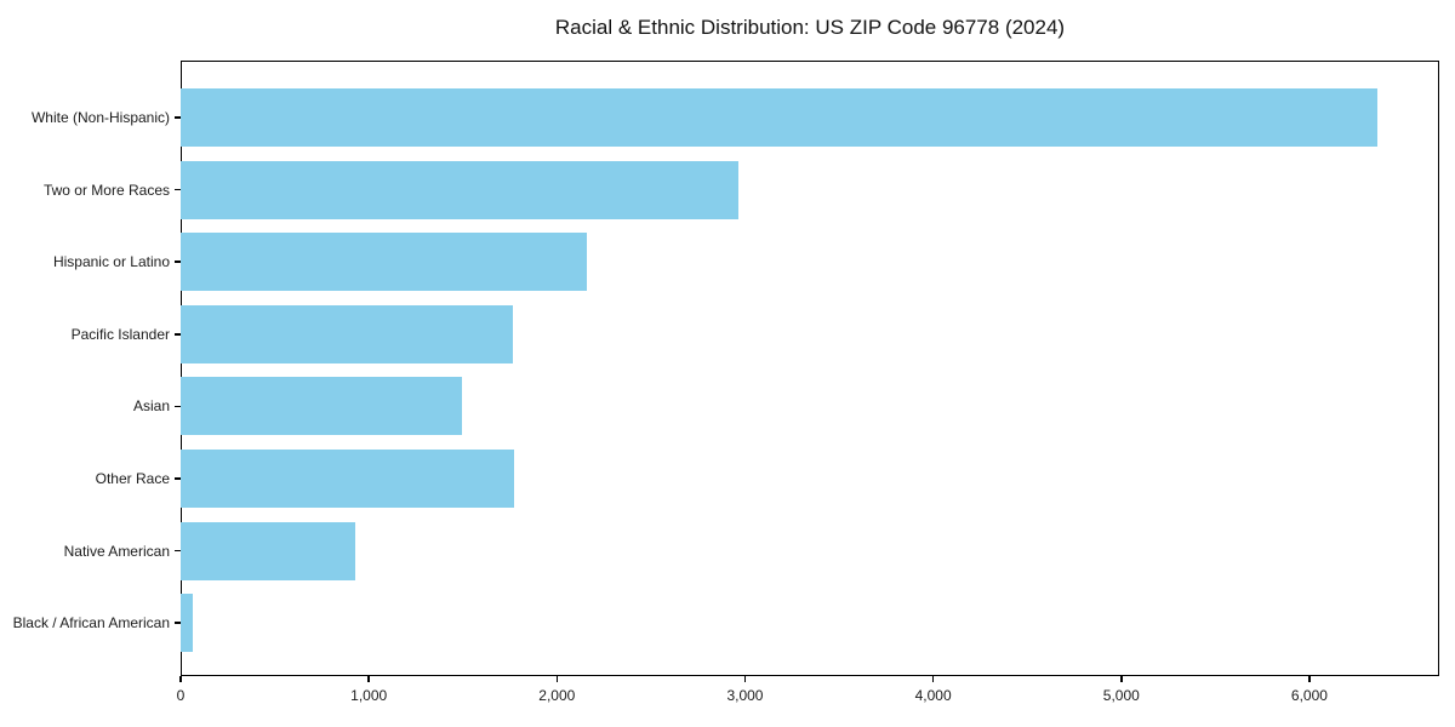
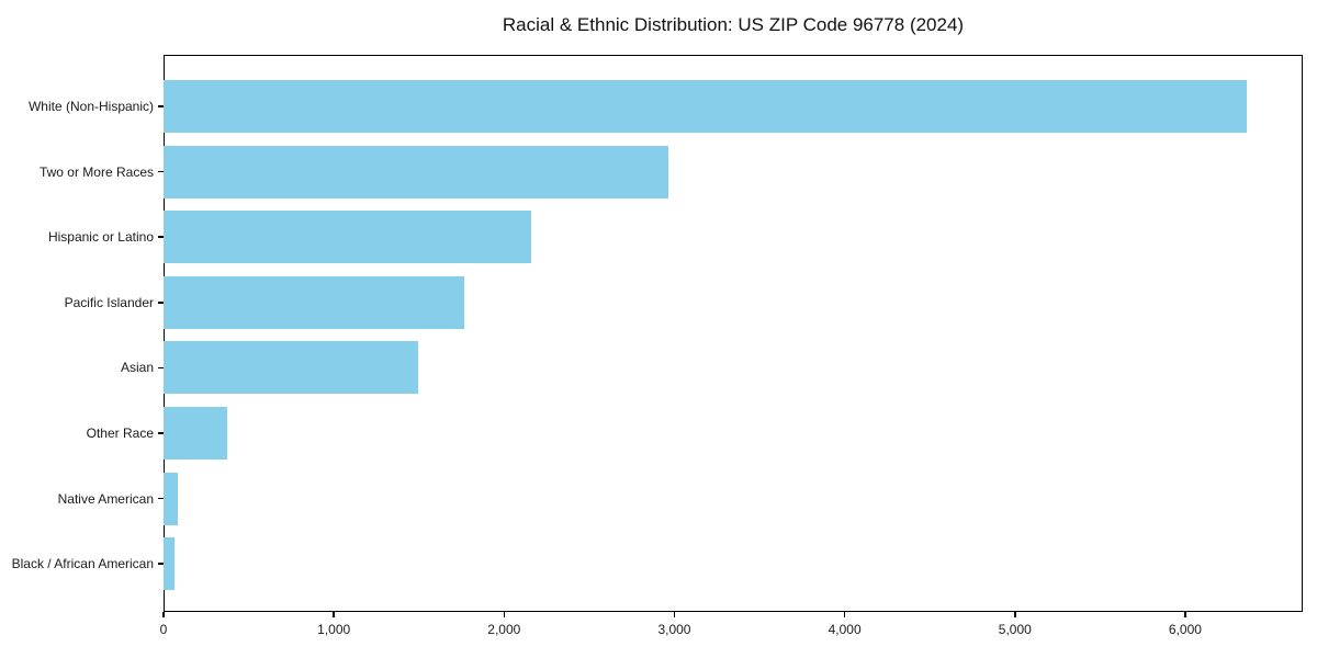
Other Race: 1770 -> 380
Native American: 930 -> 80
